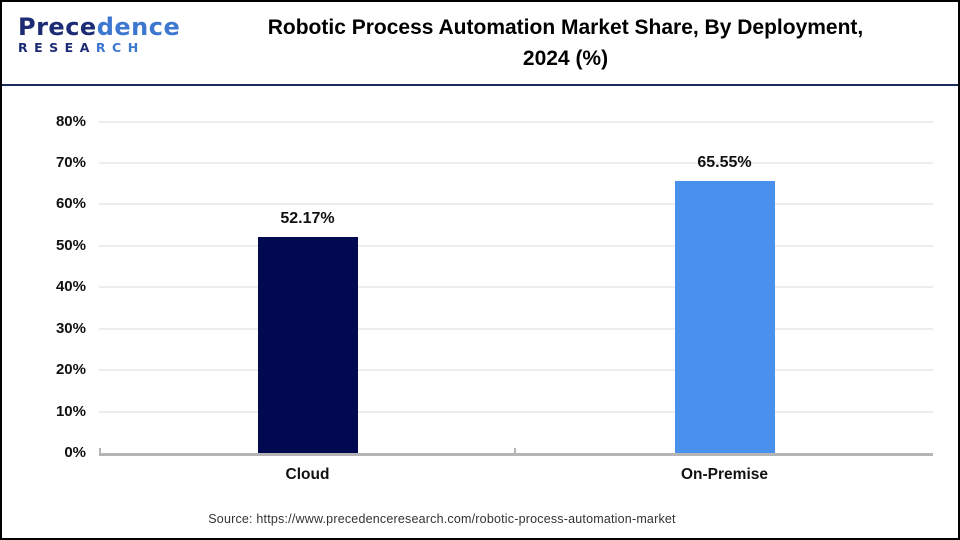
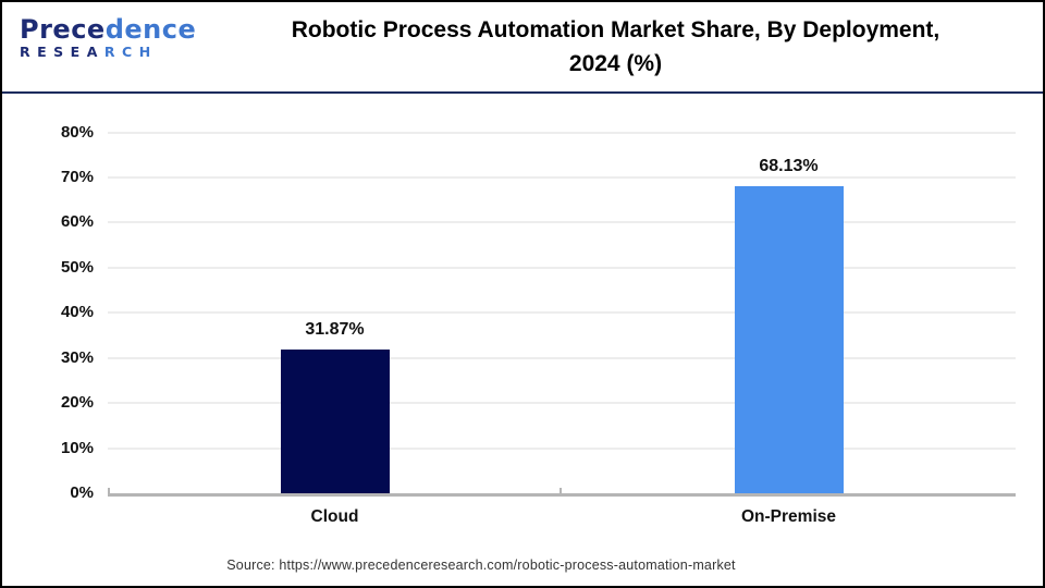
Cloud: 52.17% -> 31.87%
On-Premise: 65.55% -> 68.13%
